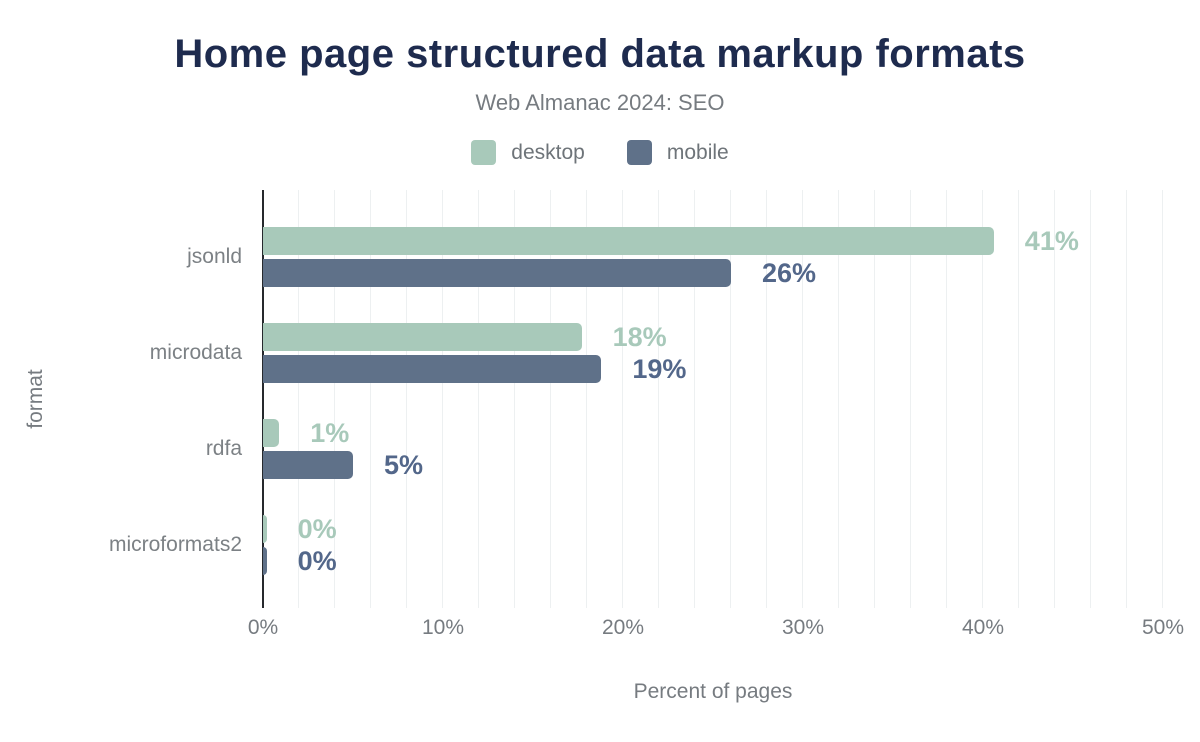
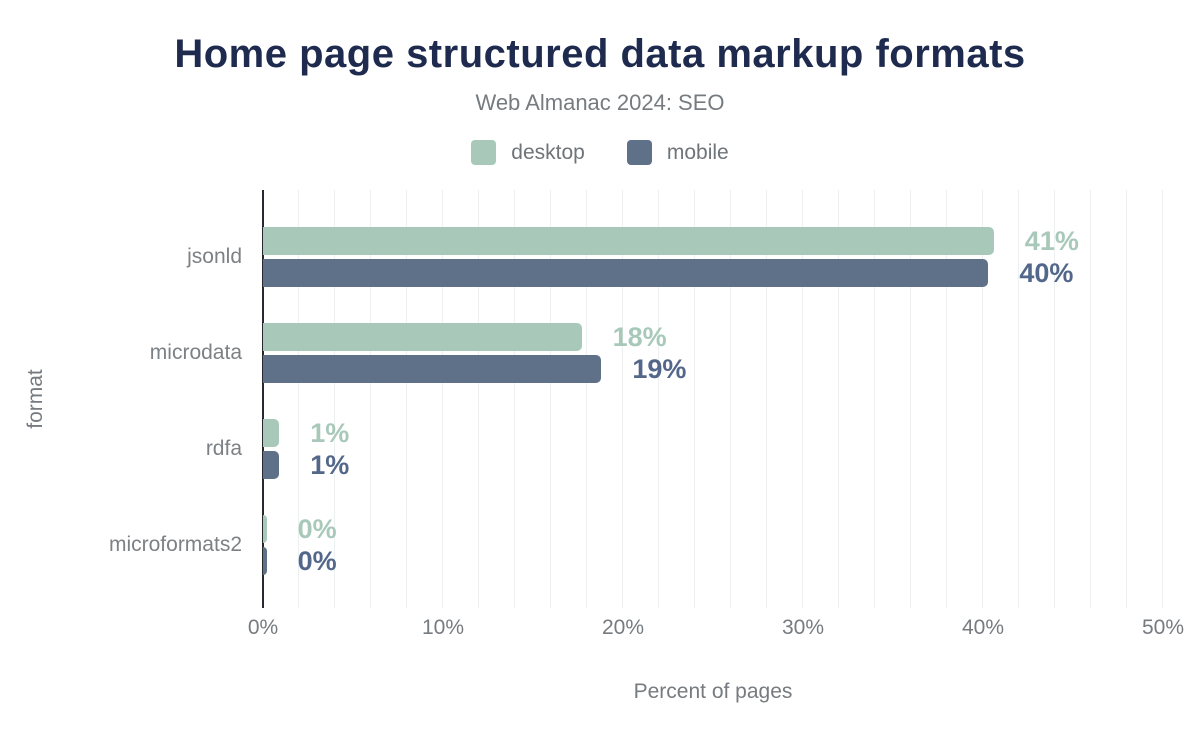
mobile/jsonld: 26% -> 40%
mobile/rdfa: 5% -> 1%
